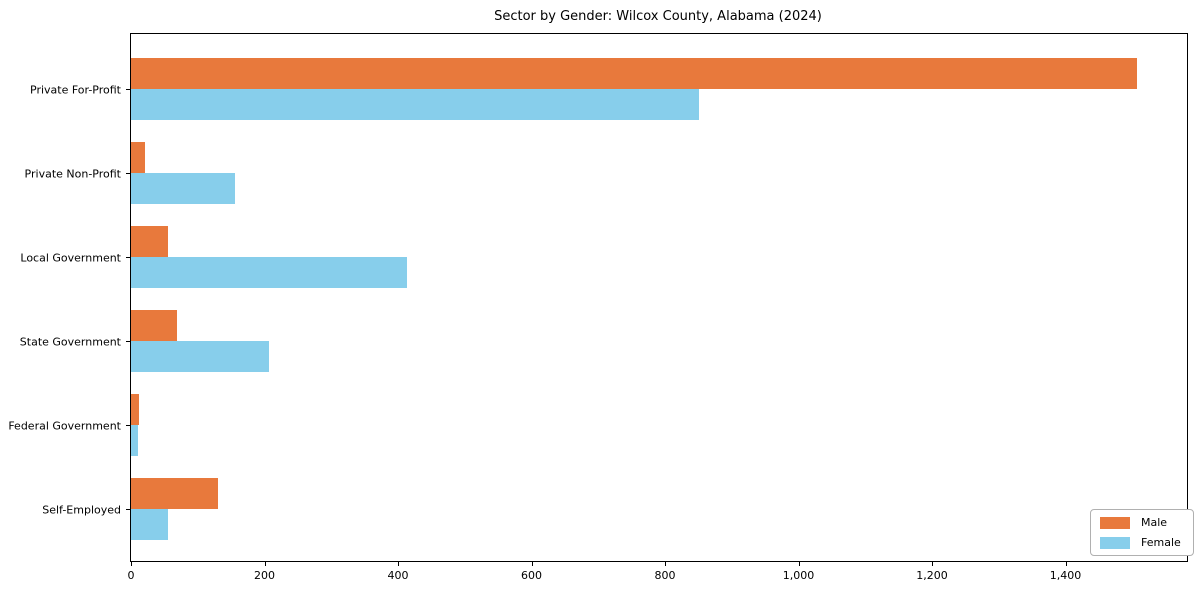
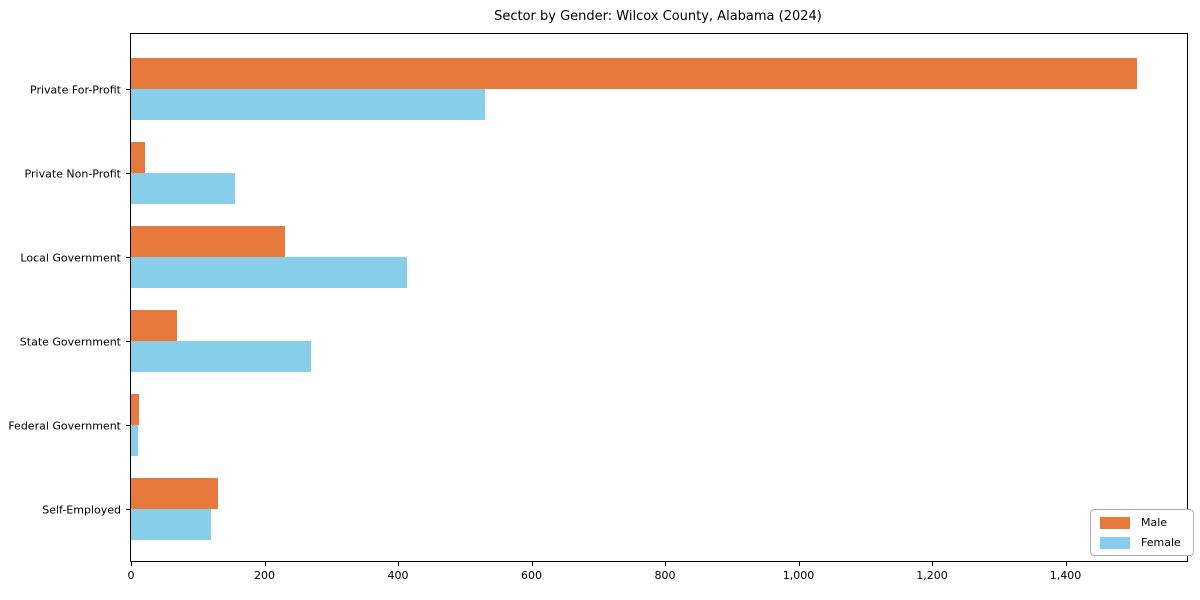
Female/Private For-Profit: 850 -> 530
Male/Local Government: 60 -> 230
Female/State Government: 210 -> 270
Female/Self-Employed: 60 -> 120
